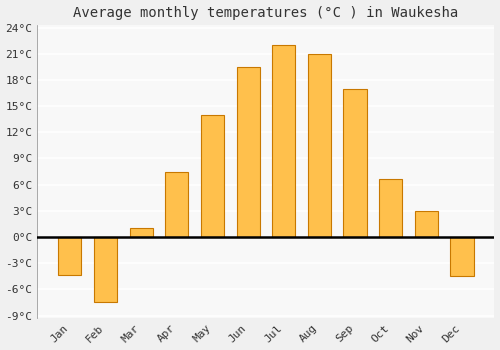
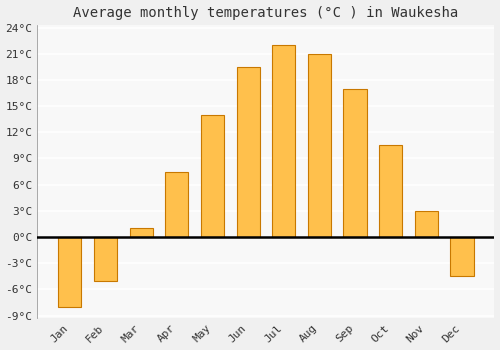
Jan: -4.4°C -> -8.0°C
Feb: -7.4°C -> -5.0°C
Oct: 6.6°C -> 10.5°C
